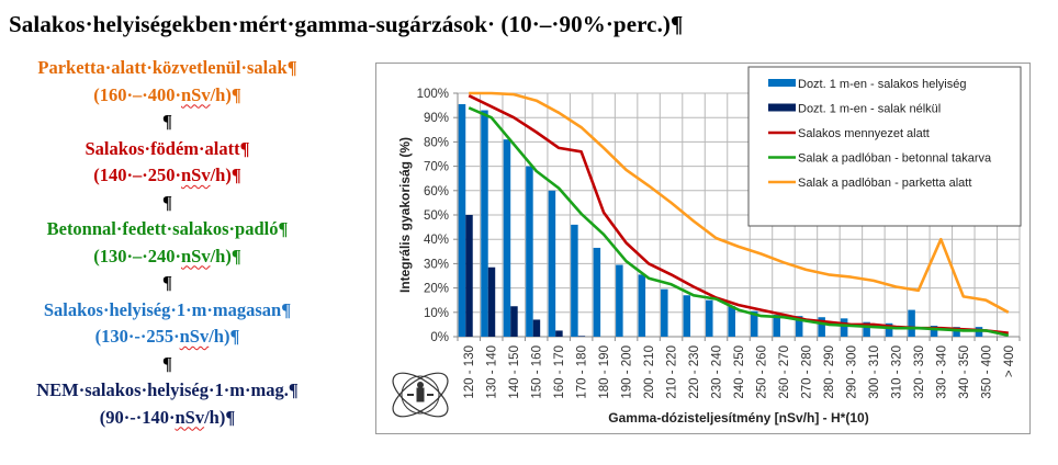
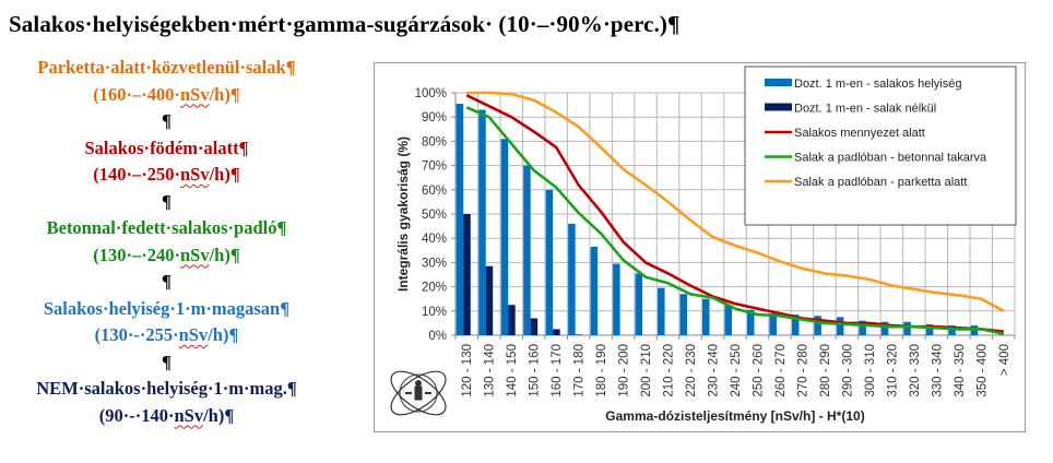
Salakos mennyezet alatt/170 - 180: 76% -> 62%
Dozt. 1 m-en - salakos helyiség/320 - 330: 11% -> 6%
Salak a padlóban - parketta alatt/330 - 340: 40% -> 18%
